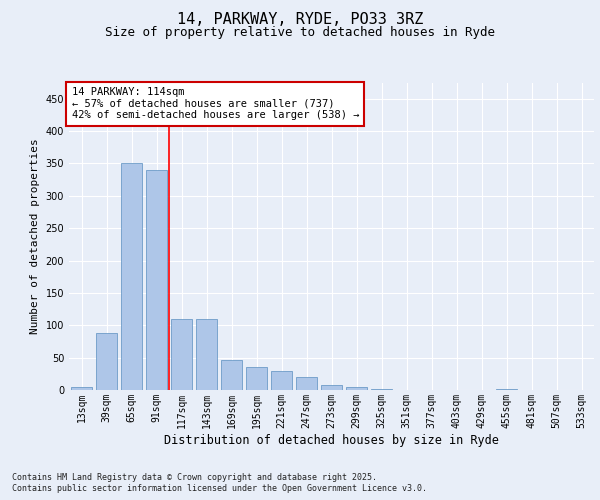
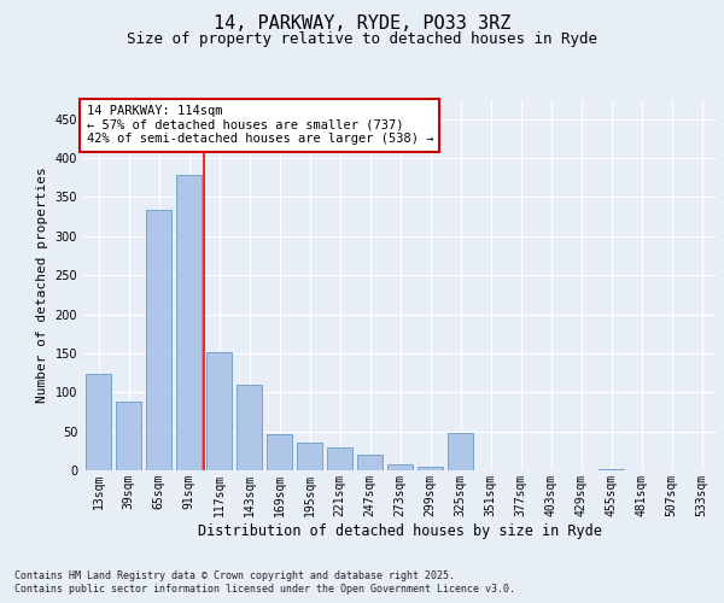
13sqm: 5 -> 124
65sqm: 350 -> 334
91sqm: 340 -> 378
117sqm: 110 -> 152
325sqm: 2 -> 48
